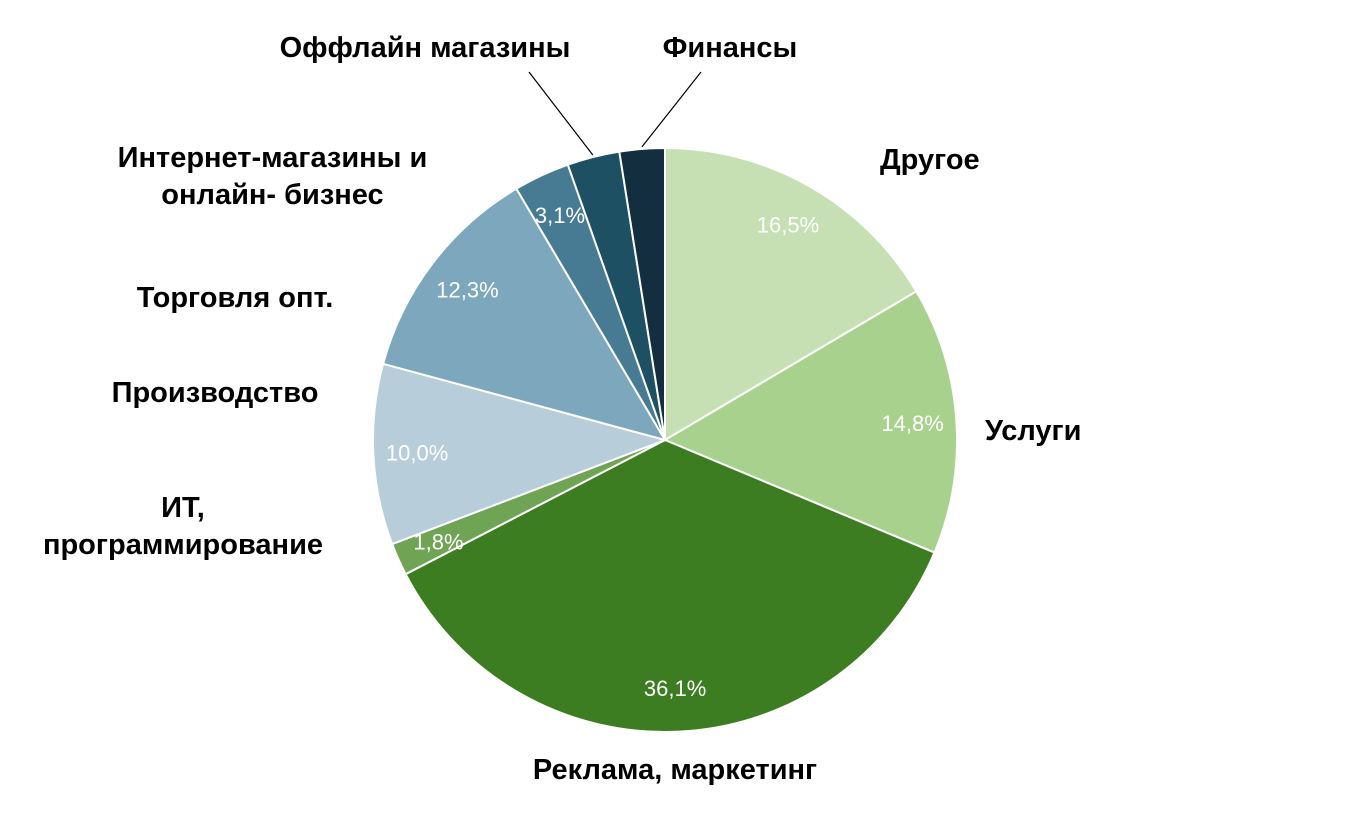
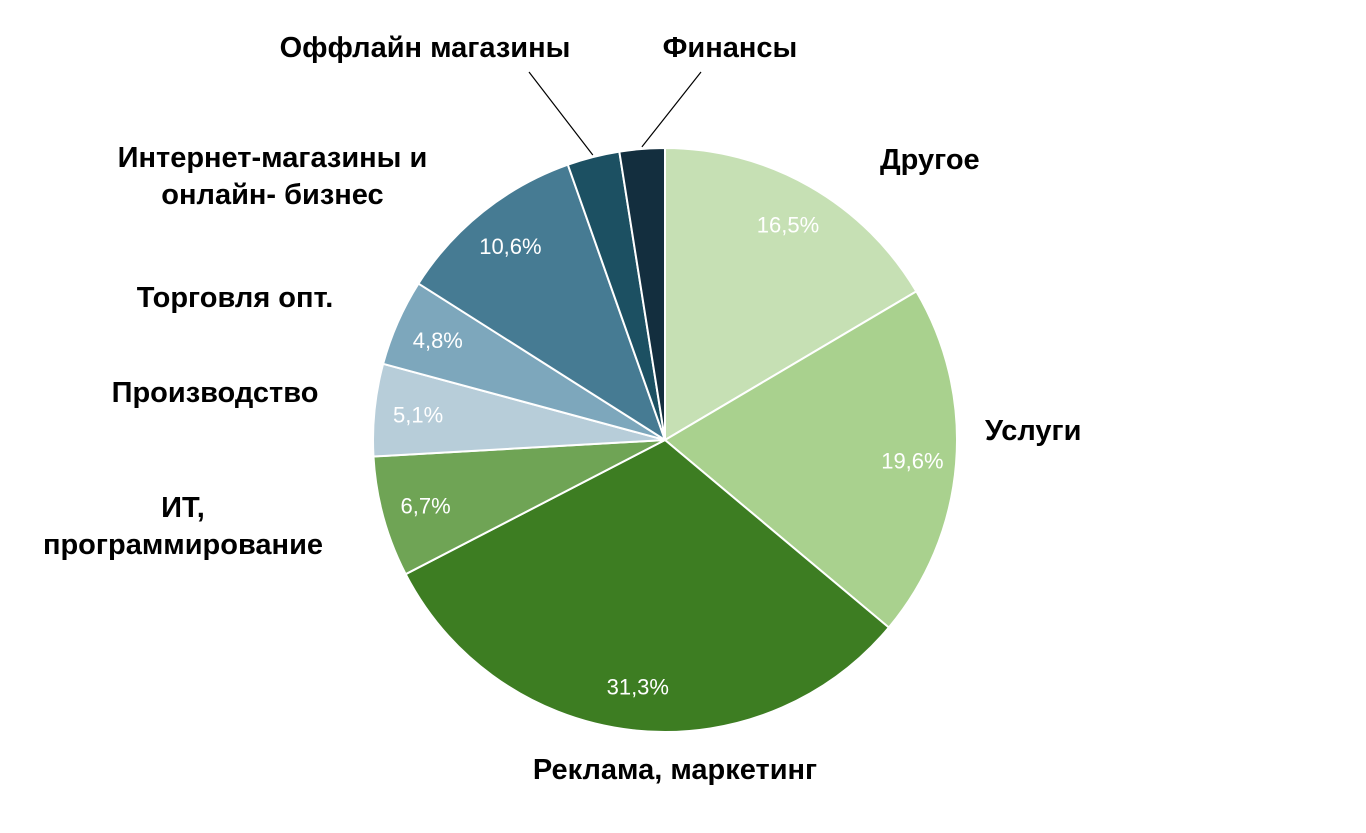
Услуги: 14,8% -> 19,6%
Реклама, маркетинг: 36,1% -> 31,3%
ИТ, программирование: 1,8% -> 6,7%
Производство: 10,0% -> 5,1%
Торговля опт.: 12,3% -> 4,8%
Интернет-магазины и онлайн- бизнес: 3,1% -> 10,6%
